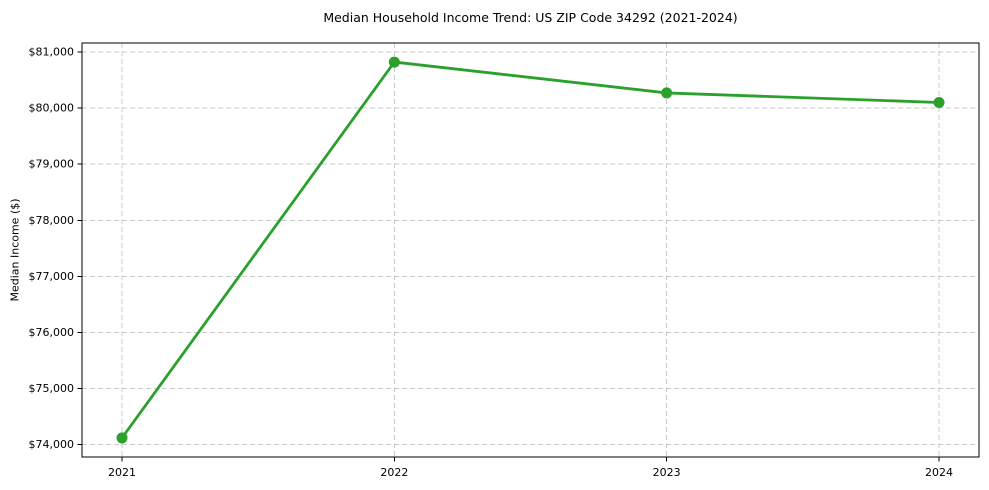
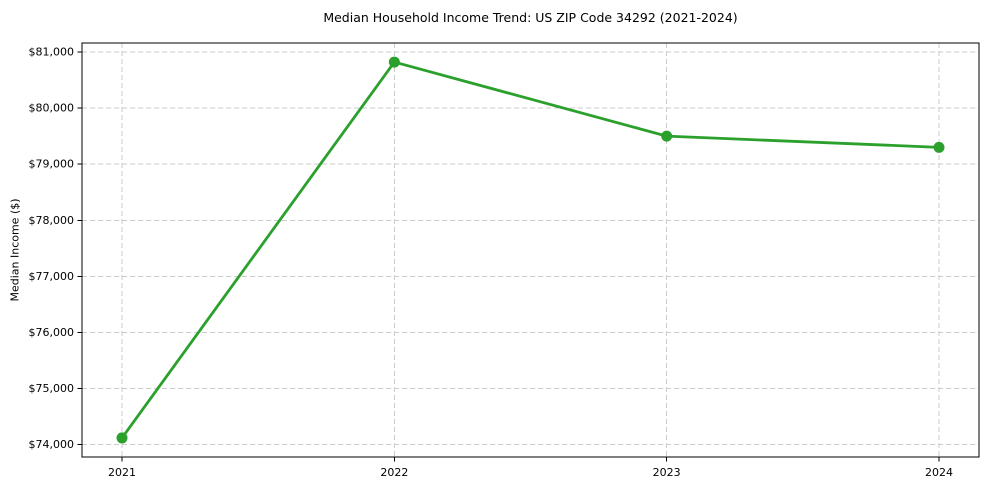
2023: $80300 -> $79500
2024: $80100 -> $79300
